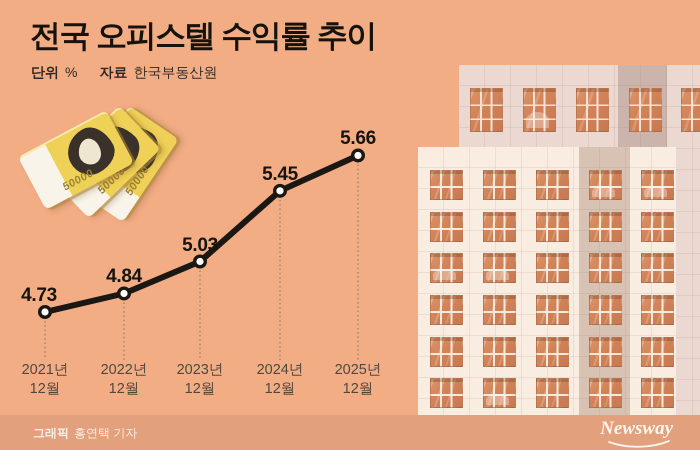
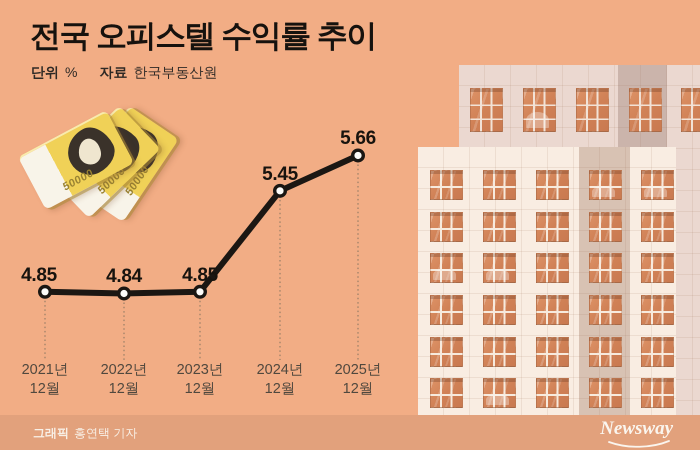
2021년 12월: 4.73 -> 4.85
2023년 12월: 5.03 -> 4.85
